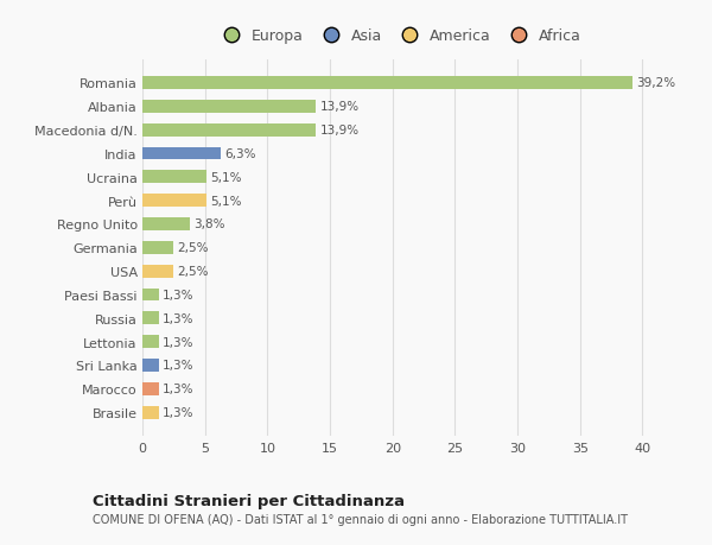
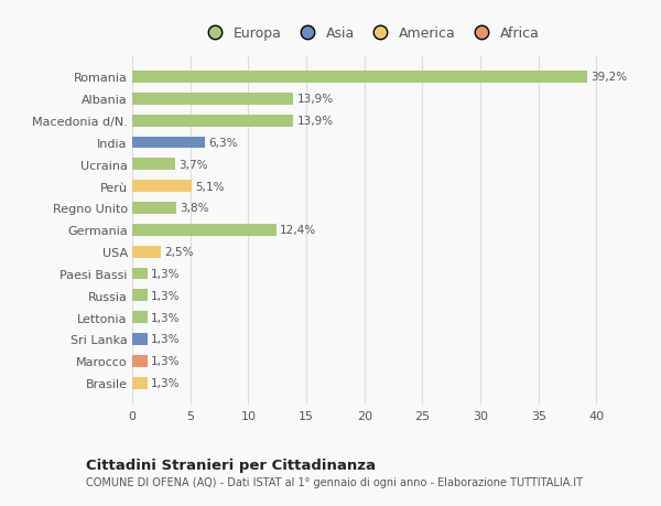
Ucraina: 5,1% -> 3,7%
Germania: 2,5% -> 12,4%
